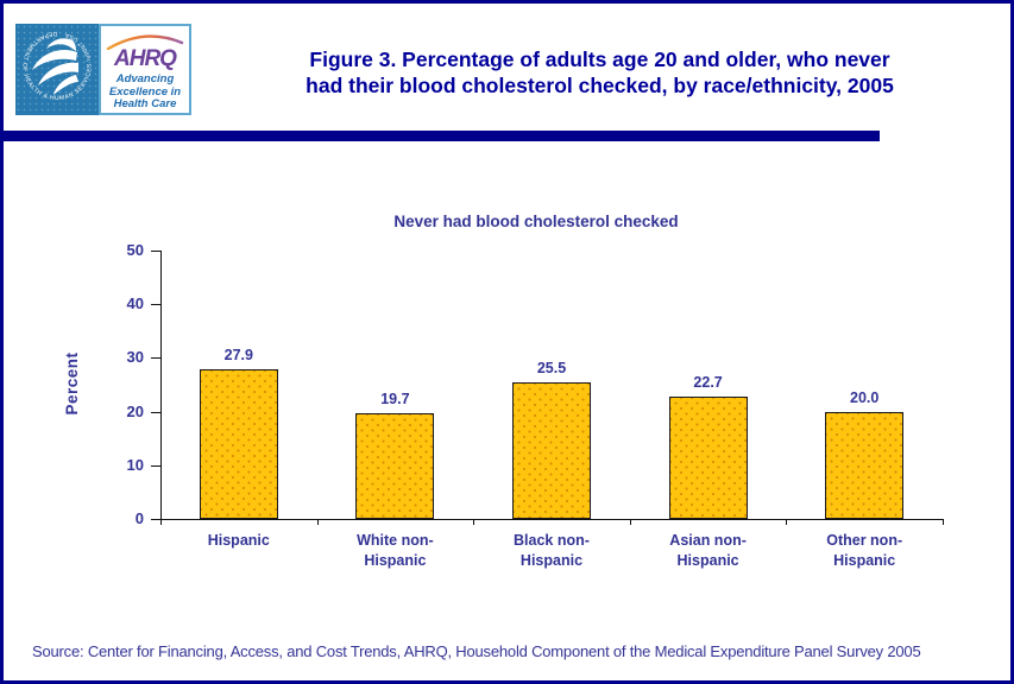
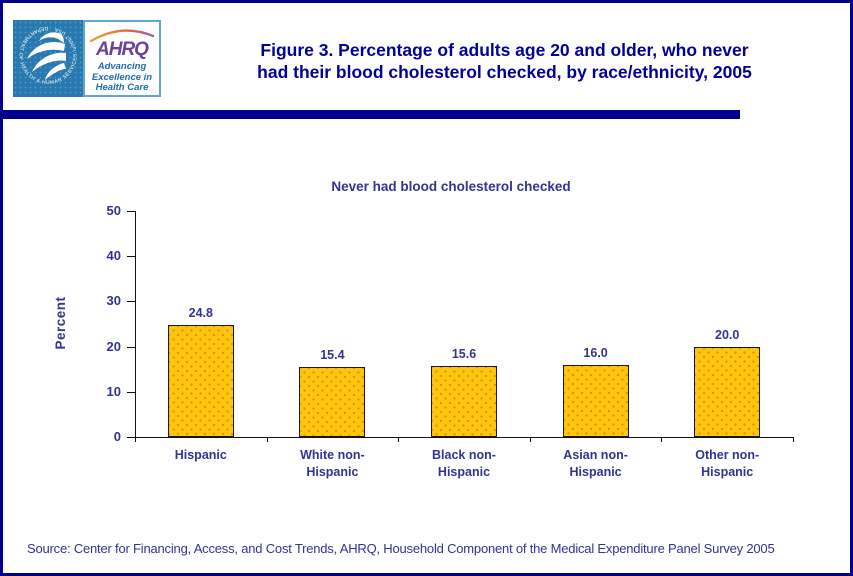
Hispanic: 27.9 -> 24.8
White non-Hispanic: 19.7 -> 15.4
Black non-Hispanic: 25.5 -> 15.6
Asian non-Hispanic: 22.7 -> 16.0
